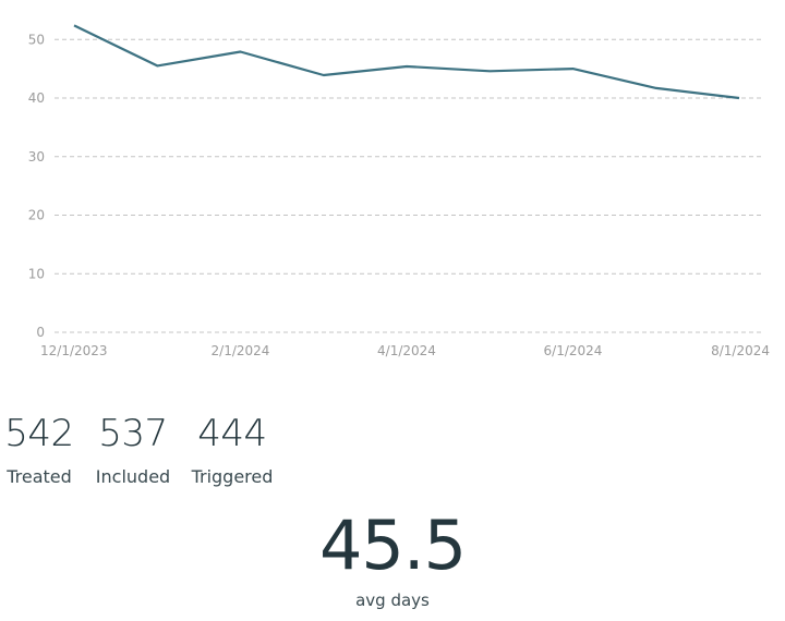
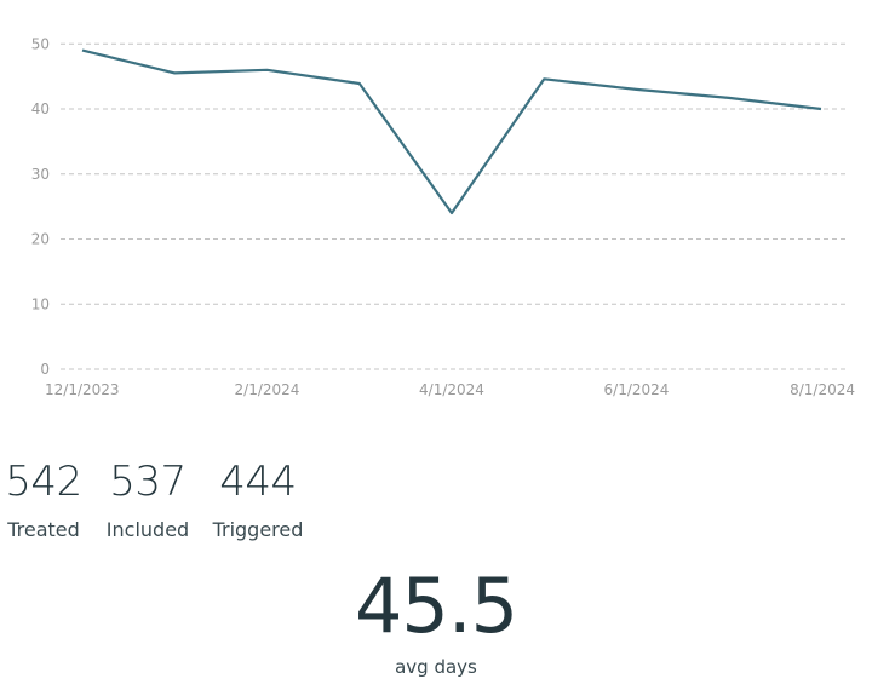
12/1/2023: 52 -> 49
2/1/2024: 48 -> 46
4/1/2024: 45 -> 24
6/1/2024: 45 -> 43
